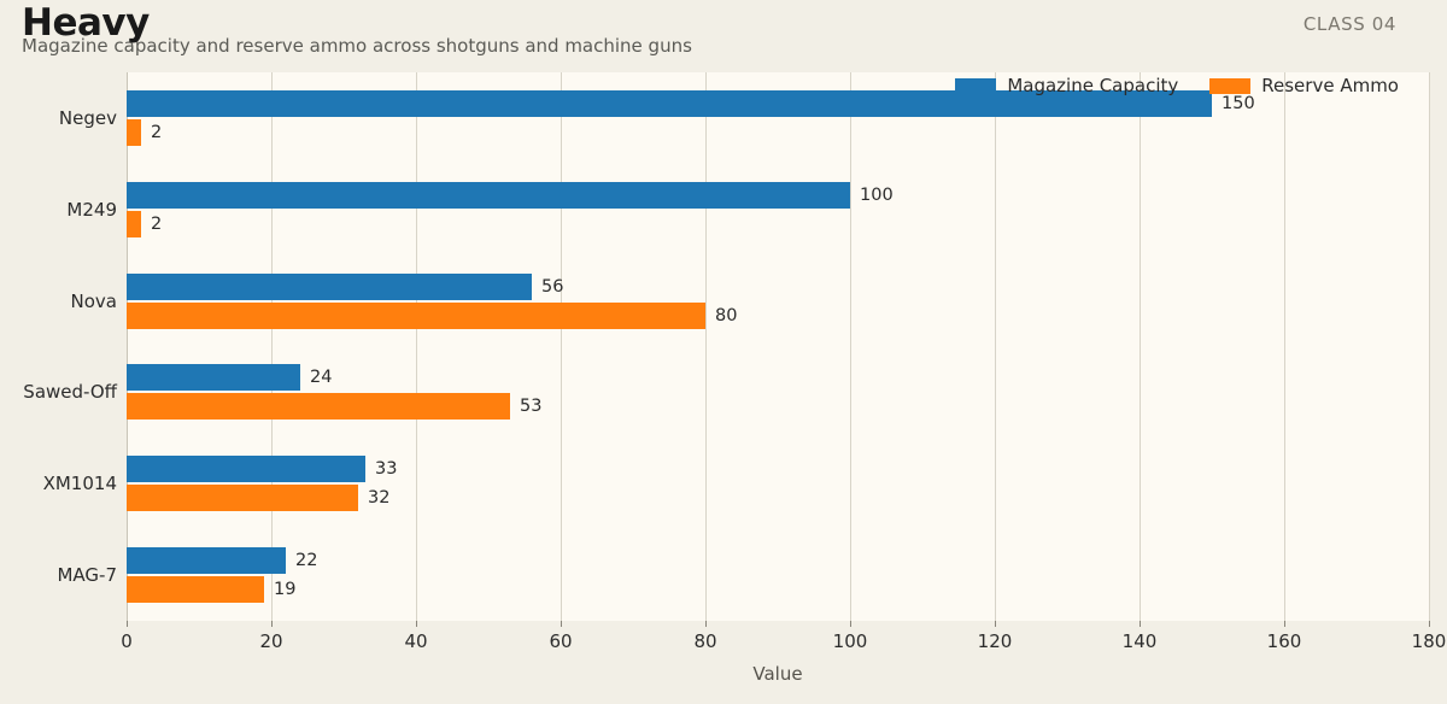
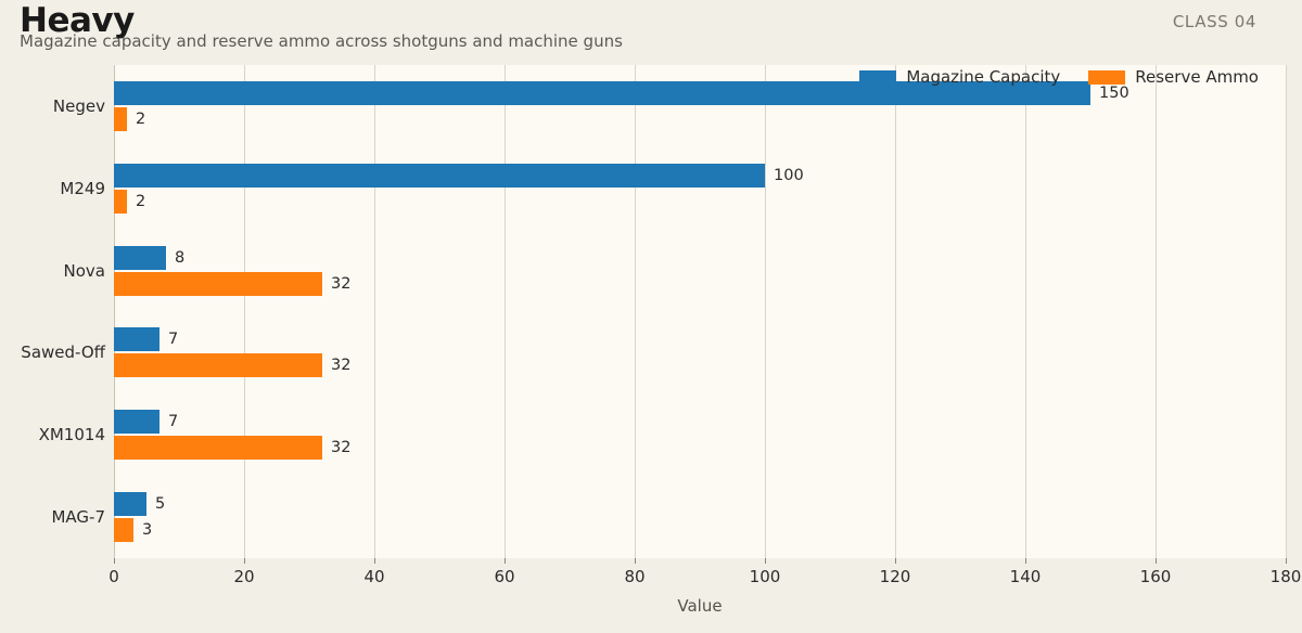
Magazine Capacity/Nova: 56 -> 8
Reserve Ammo/Nova: 80 -> 32
Magazine Capacity/Sawed-Off: 24 -> 7
Reserve Ammo/Sawed-Off: 53 -> 32
Magazine Capacity/XM1014: 33 -> 7
Magazine Capacity/MAG-7: 22 -> 5
Reserve Ammo/MAG-7: 19 -> 3
